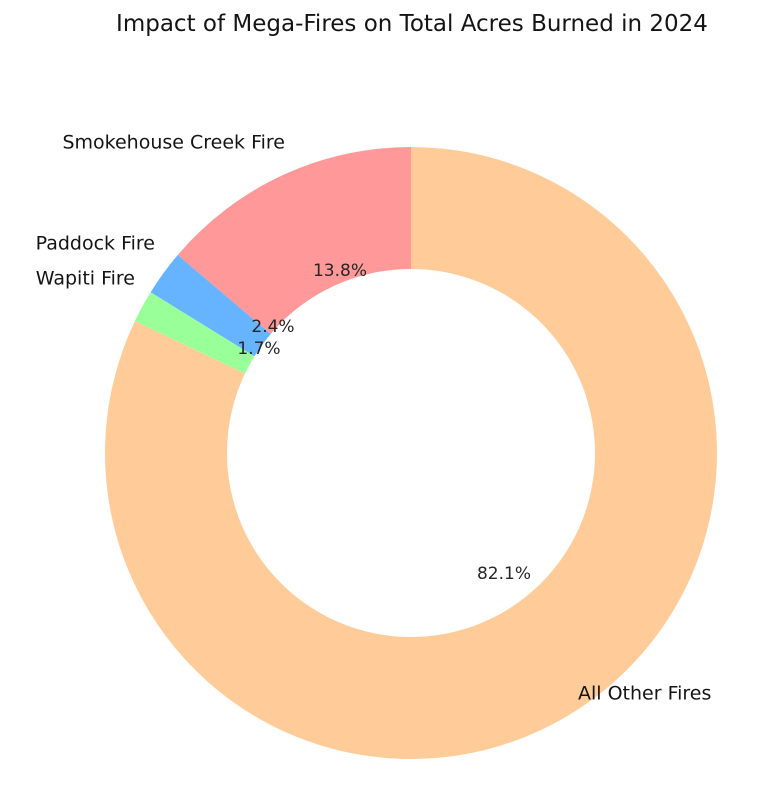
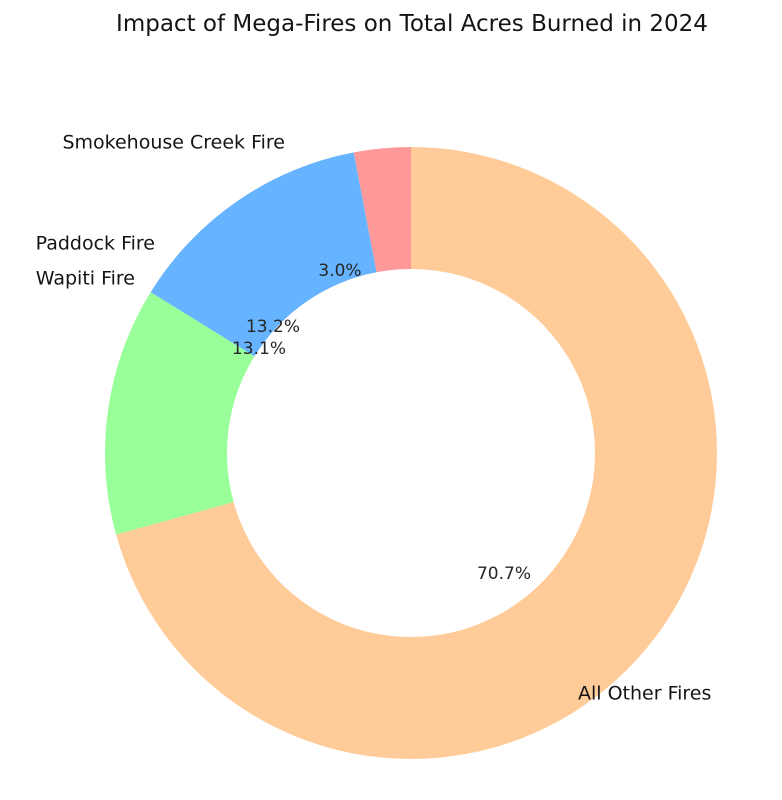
Smokehouse Creek Fire: 13.8% -> 3.0%
Paddock Fire: 2.4% -> 13.2%
Wapiti Fire: 1.7% -> 13.1%
All Other Fires: 82.1% -> 70.7%
